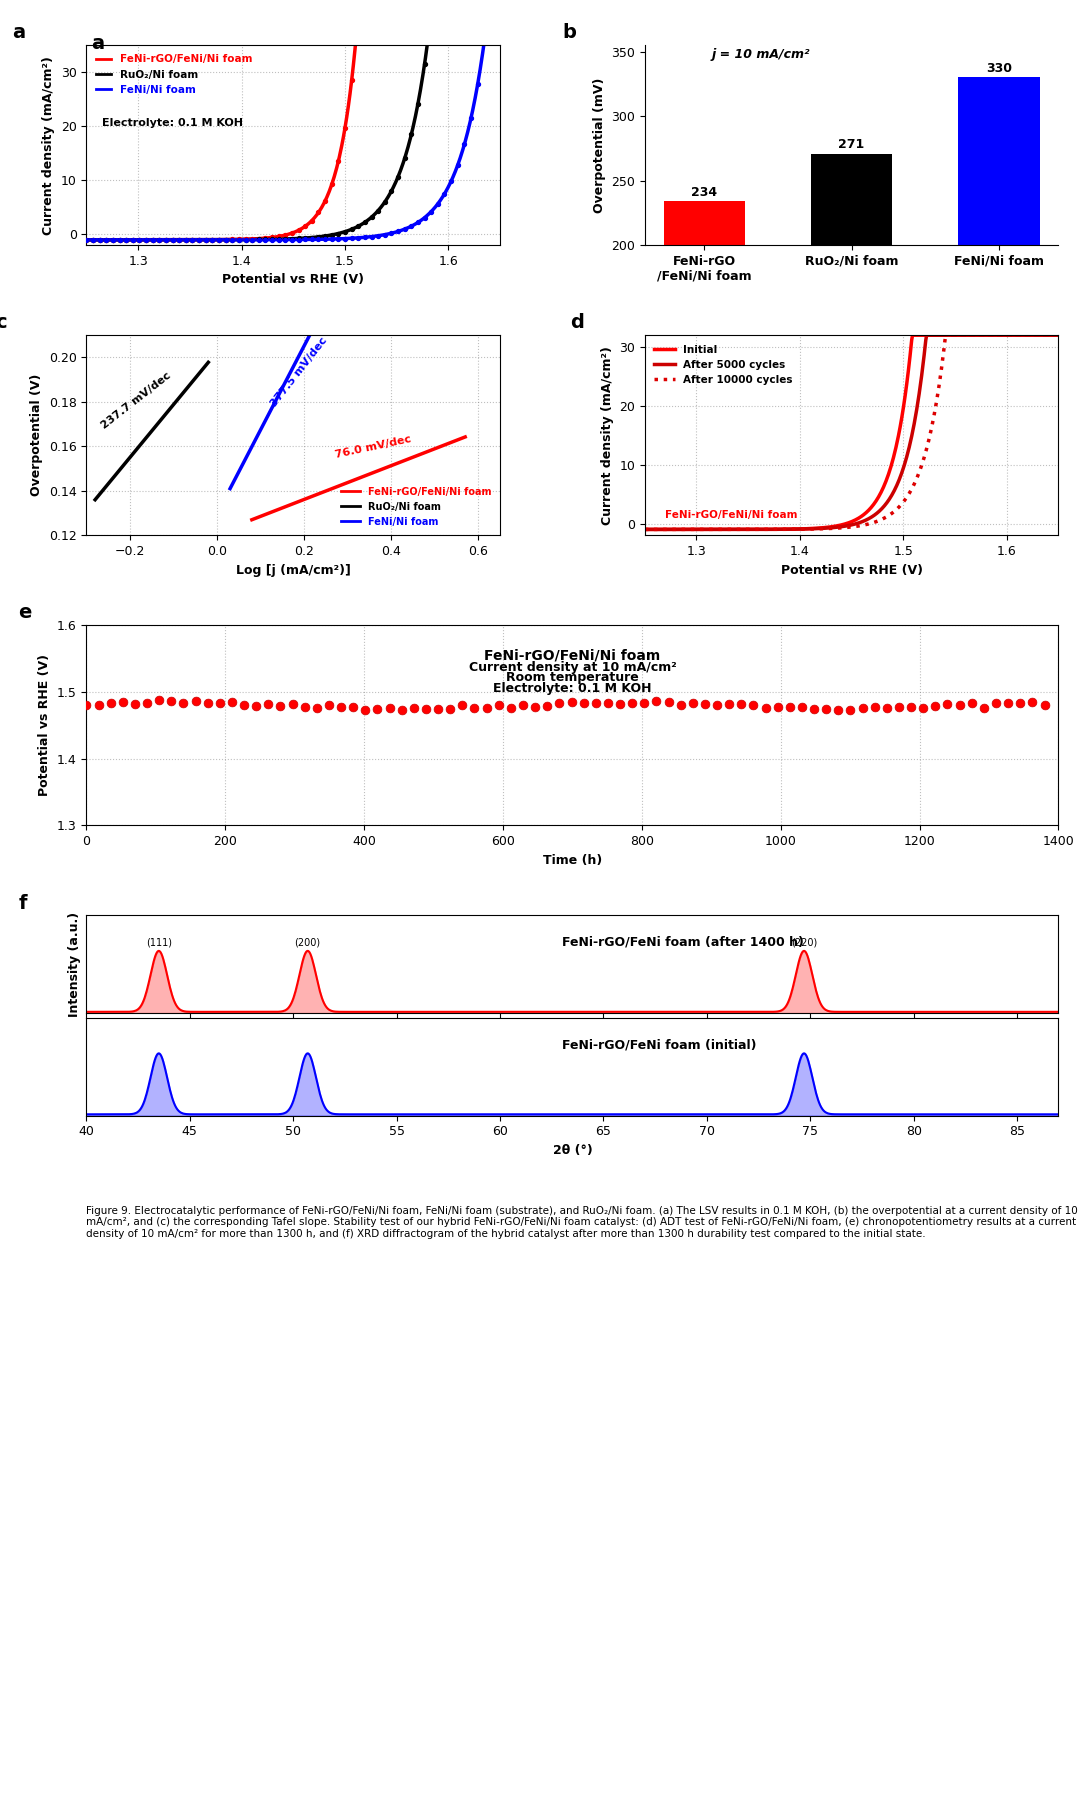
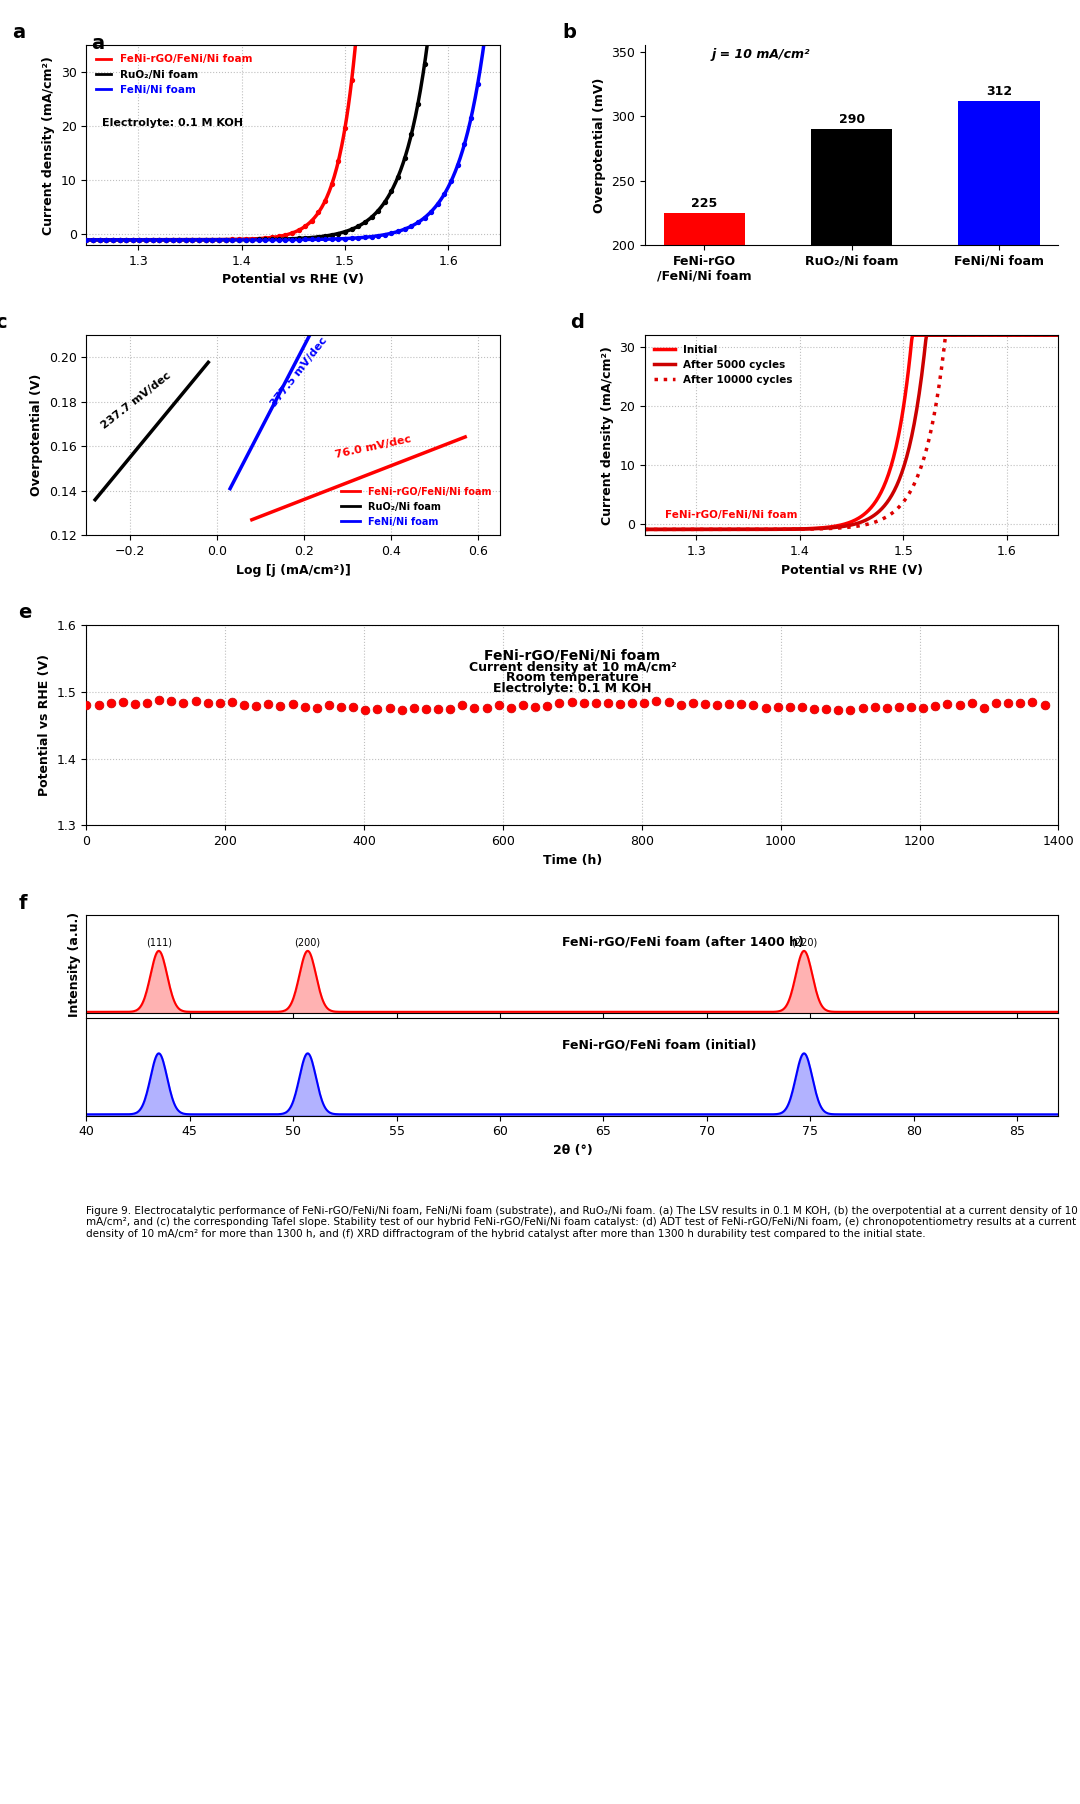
b/FeNi-rGO /FeNi/Ni foam: 234 -> 225
b/RuO₂/Ni foam: 271 -> 290
b/FeNi/Ni foam: 330 -> 312
